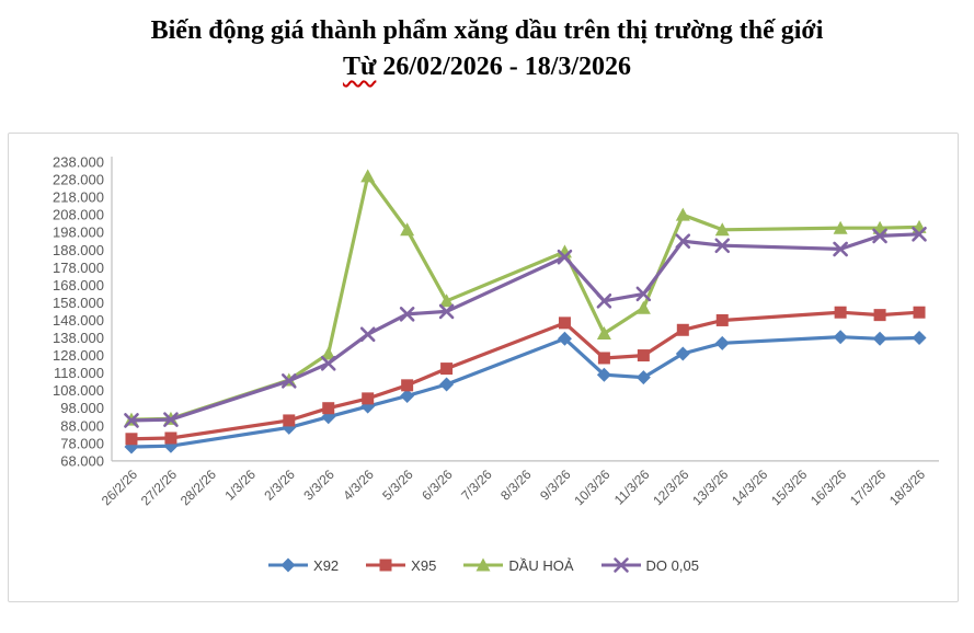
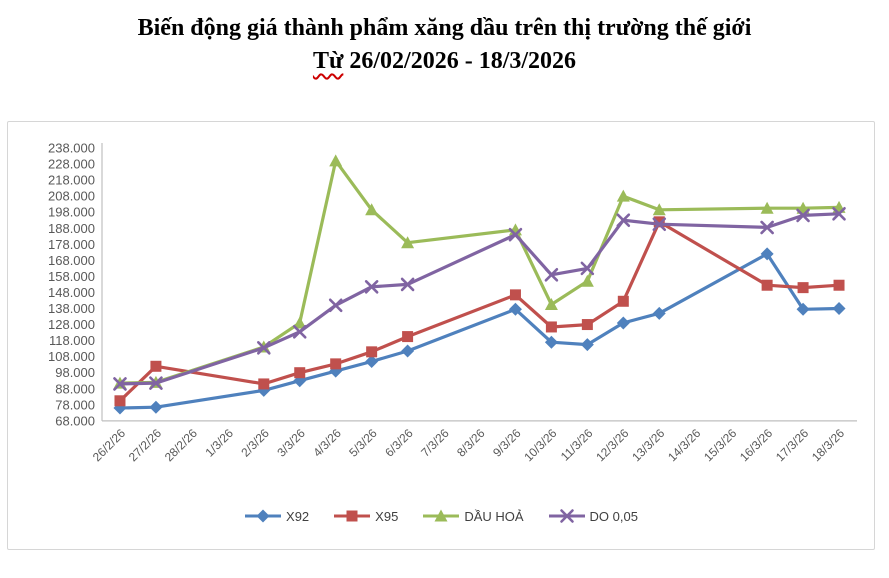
X95/27/2/26: 81000 -> 102000
DẦU HOẢ/6/3/26: 159000 -> 179000
X95/13/3/26: 148000 -> 192000
X92/16/3/26: 138000 -> 172000
